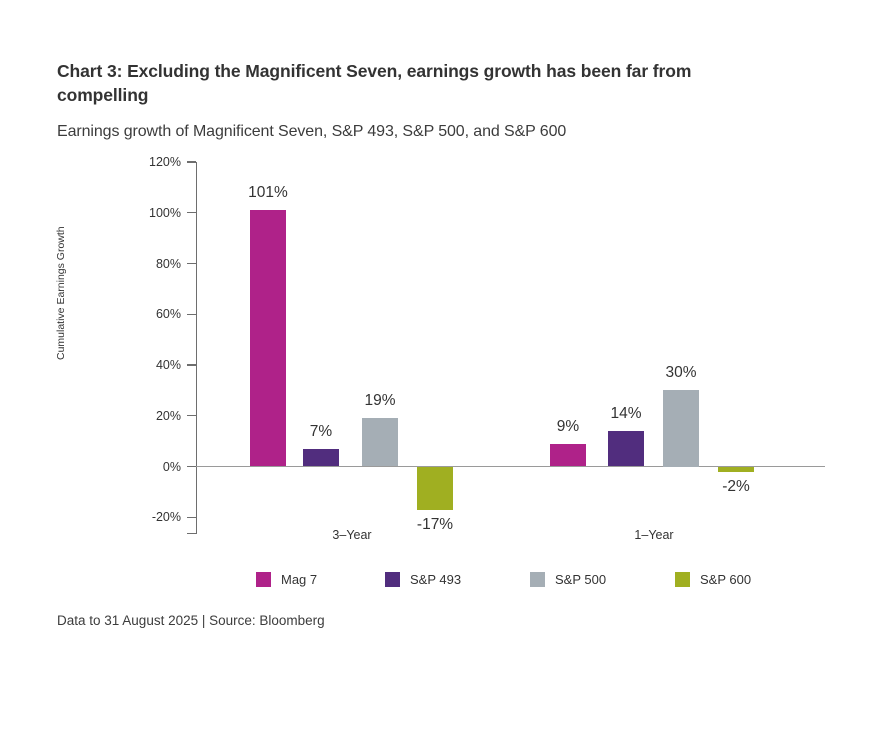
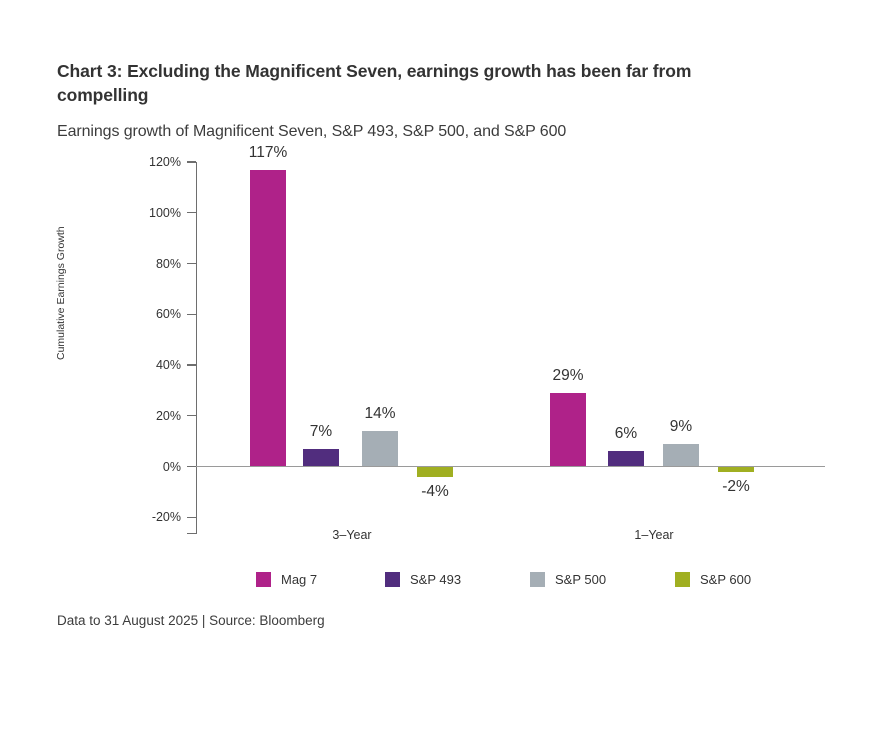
Mag 7/3–Year: 101% -> 117%
S&P 500/3–Year: 19% -> 14%
S&P 600/3–Year: -17% -> -4%
Mag 7/1–Year: 9% -> 29%
S&P 493/1–Year: 14% -> 6%
S&P 500/1–Year: 30% -> 9%
